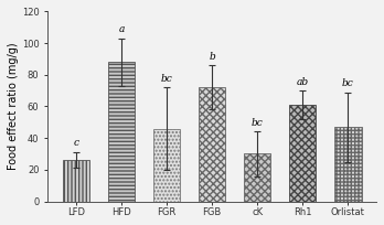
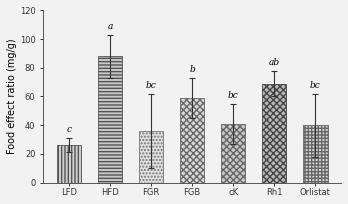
FGR: 46 -> 36
FGB: 72 -> 59
cK: 30 -> 41
Rh1: 61 -> 69
Orlistat: 47 -> 40
